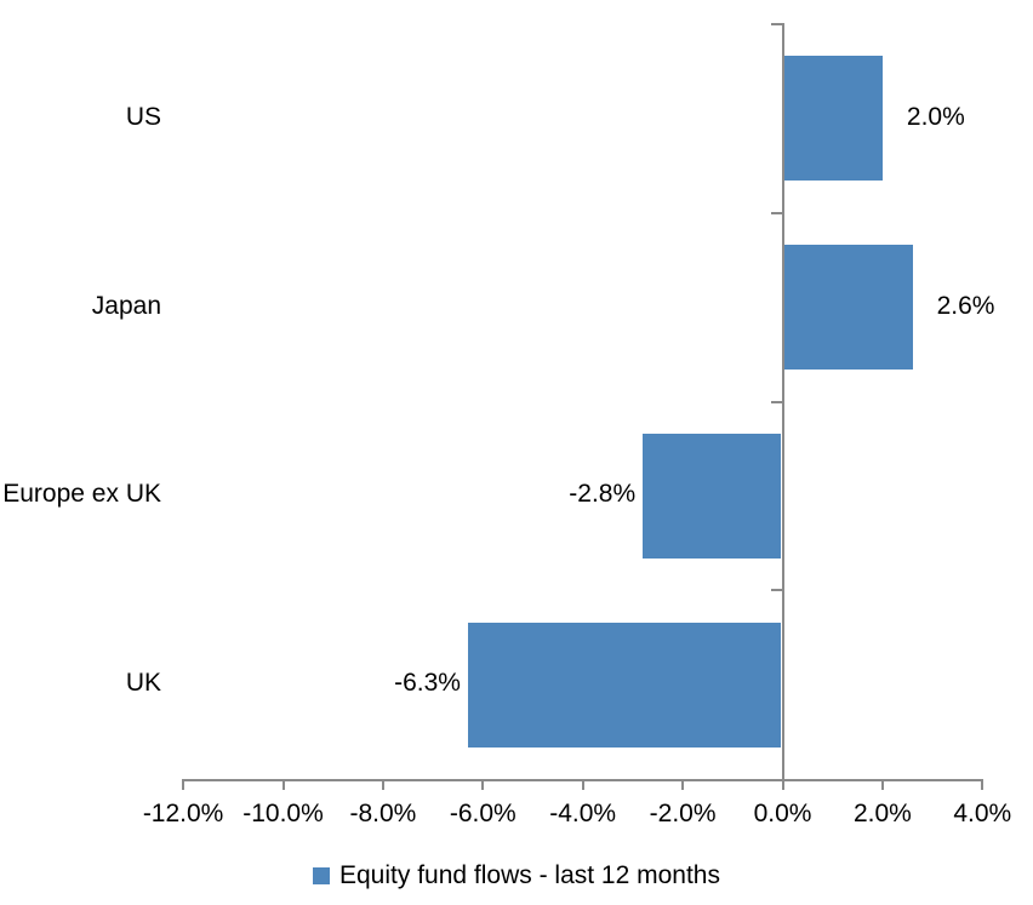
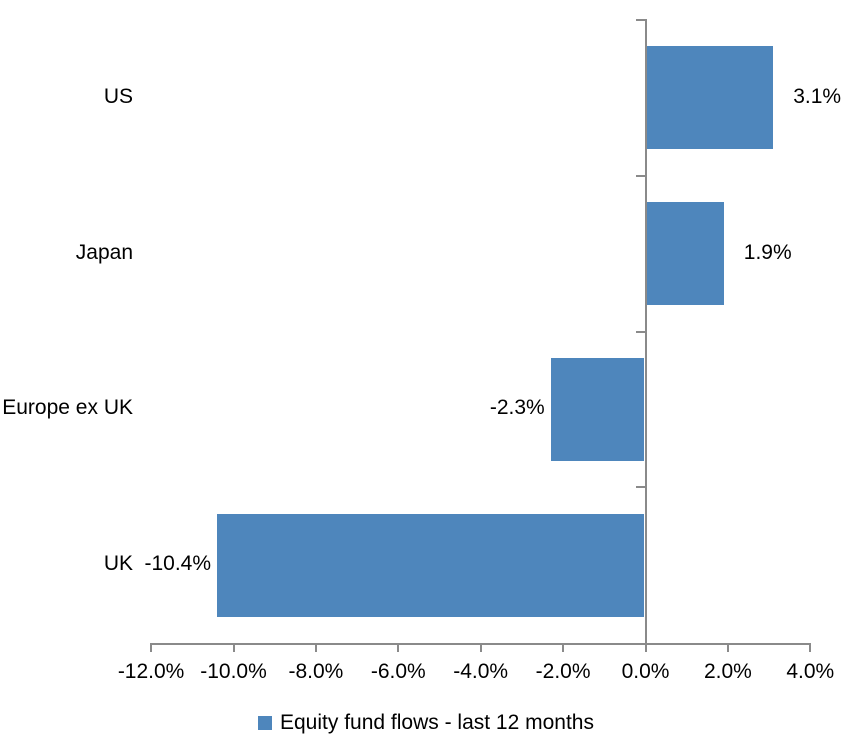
US: 2.0% -> 3.1%
Japan: 2.6% -> 1.9%
Europe ex UK: -2.8% -> -2.3%
UK: -6.3% -> -10.4%
